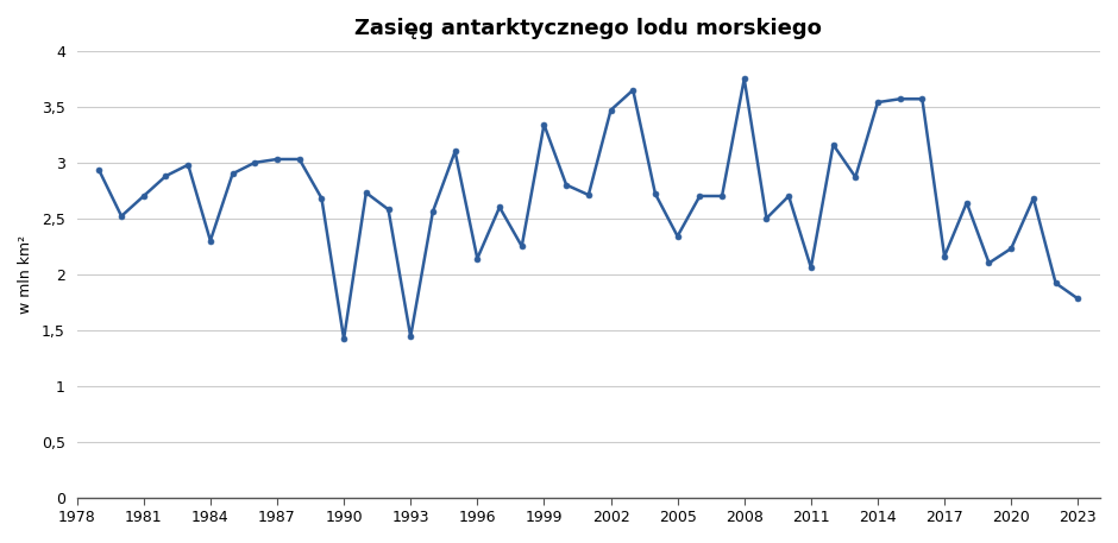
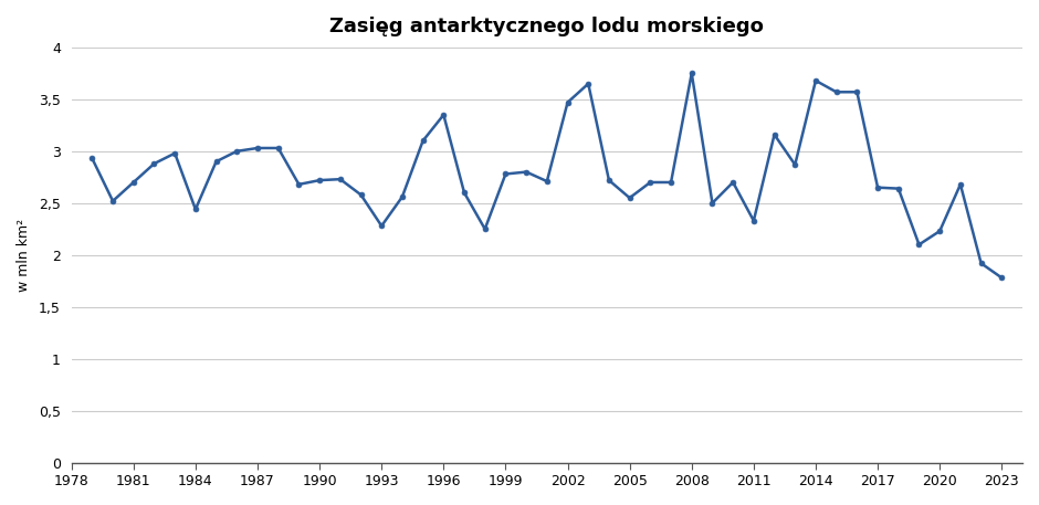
1984: 2,30 -> 2,44
1990: 1,42 -> 2,72
1993: 1,44 -> 2,28
1996: 2,14 -> 3,35
1999: 3,34 -> 2,78
2005: 2,34 -> 2,55
2011: 2,06 -> 2,33
2014: 3,54 -> 3,68
2017: 2,16 -> 2,65
